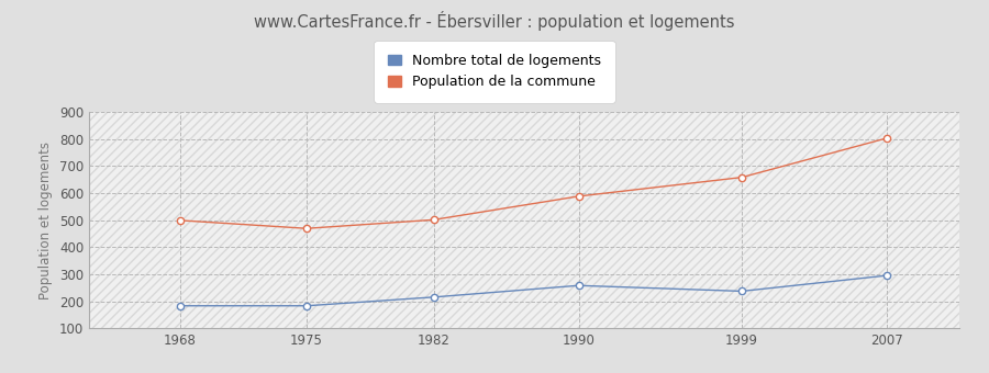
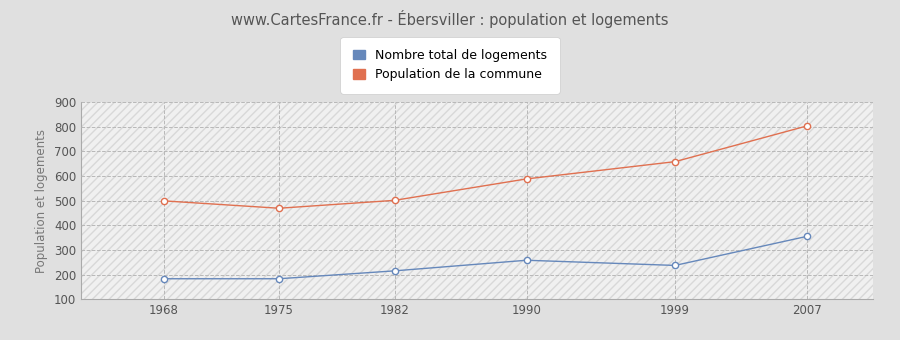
Nombre total de logements/2007: 295 -> 355
